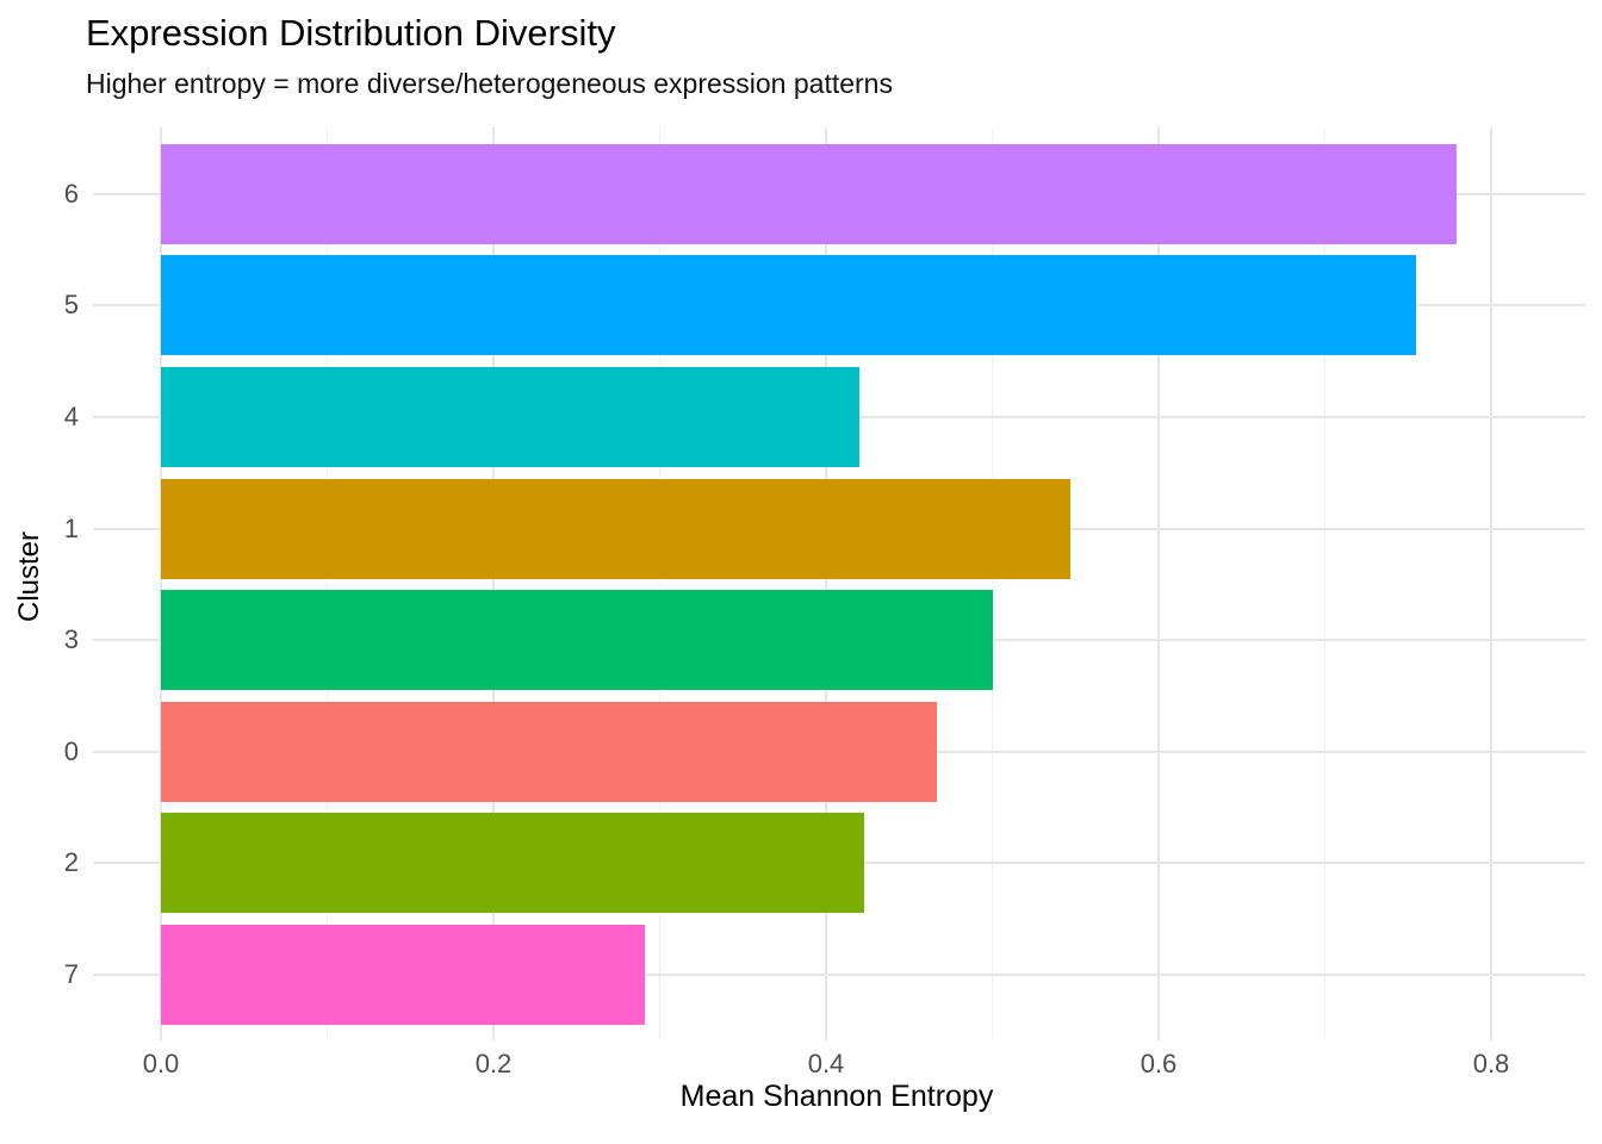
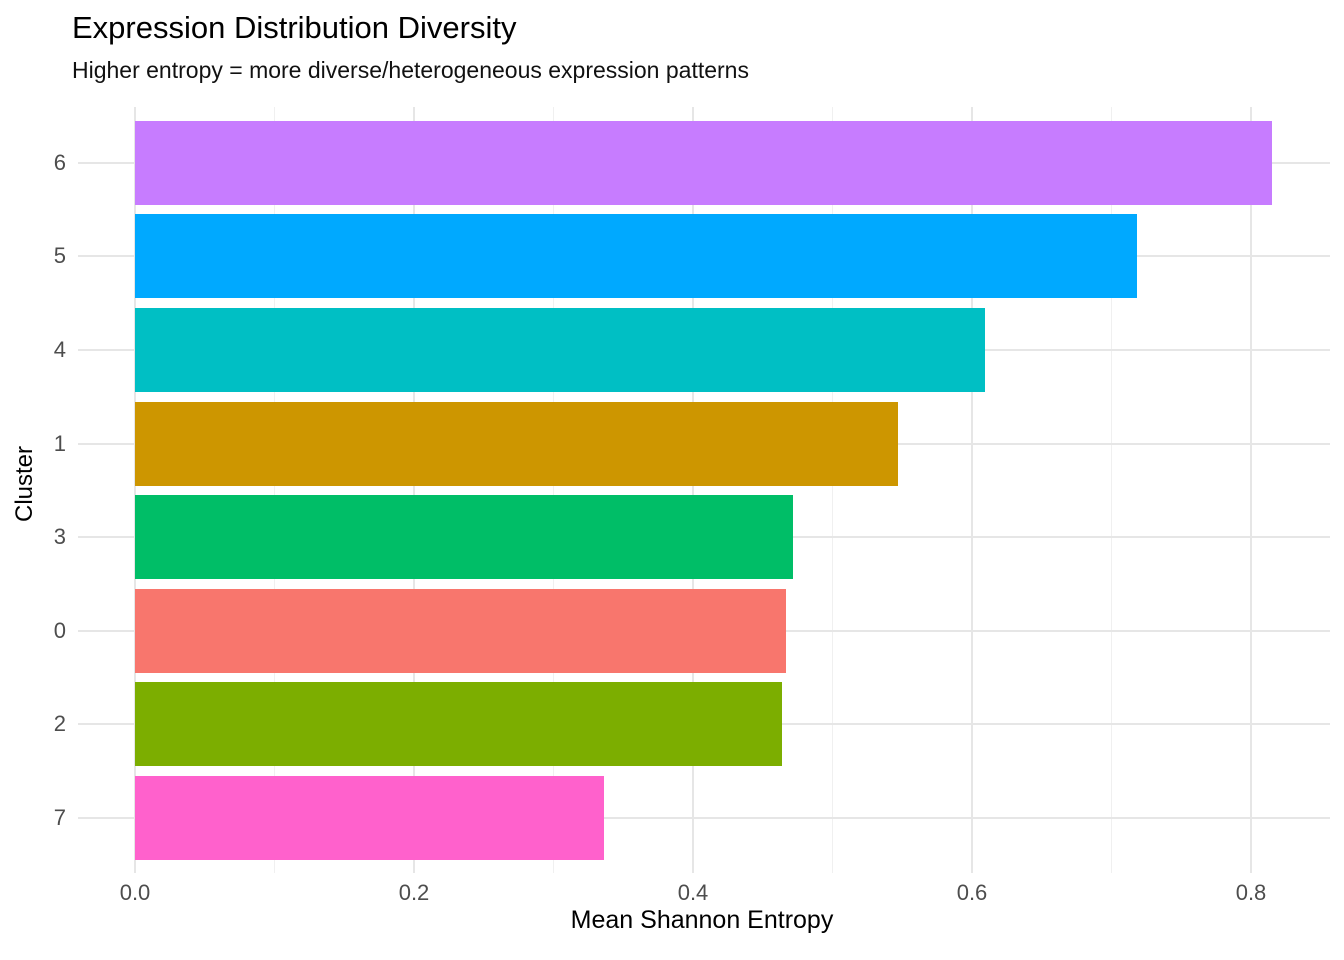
6: 0.779 -> 0.815
5: 0.755 -> 0.718
4: 0.420 -> 0.609
3: 0.500 -> 0.472
2: 0.423 -> 0.464
7: 0.291 -> 0.336
